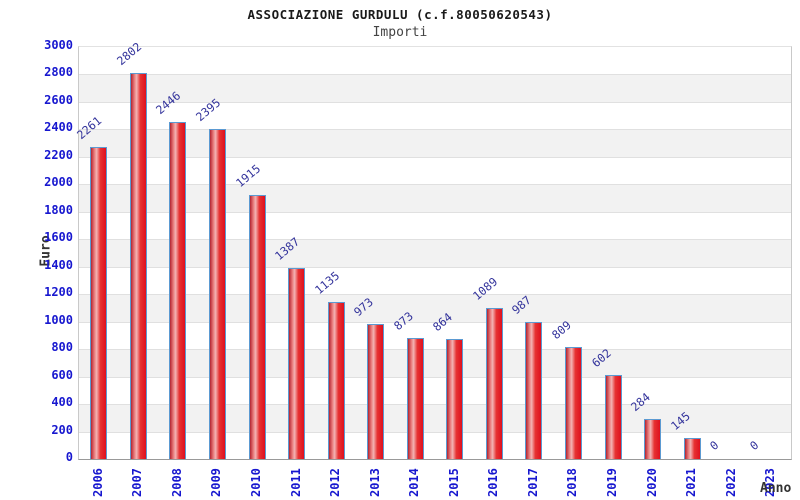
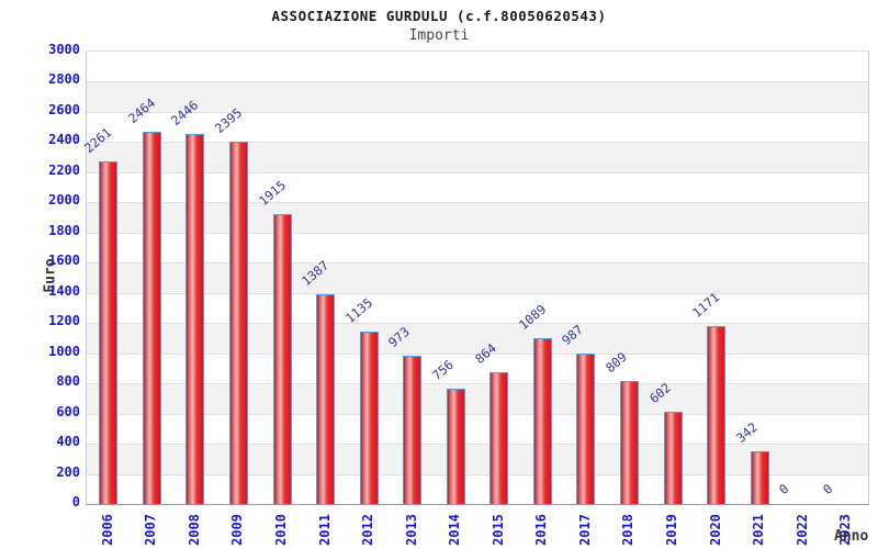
2007: 2802 -> 2464
2014: 873 -> 756
2020: 284 -> 1171
2021: 145 -> 342
